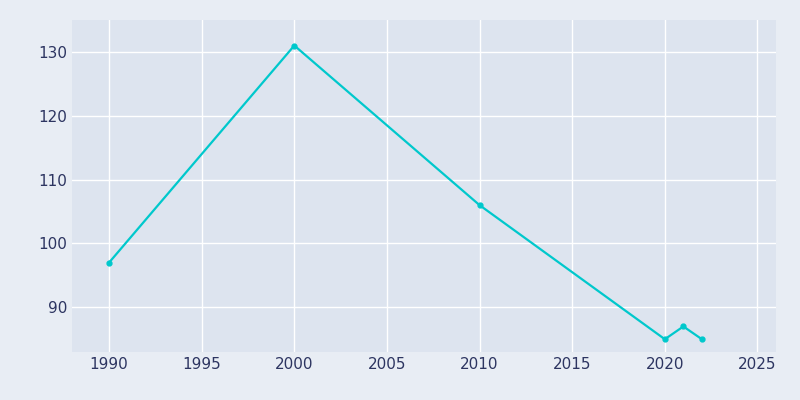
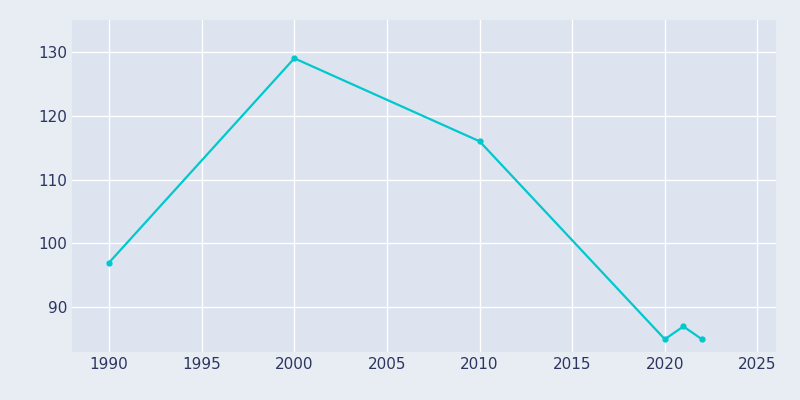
2000: 131 -> 129
2010: 106 -> 116
